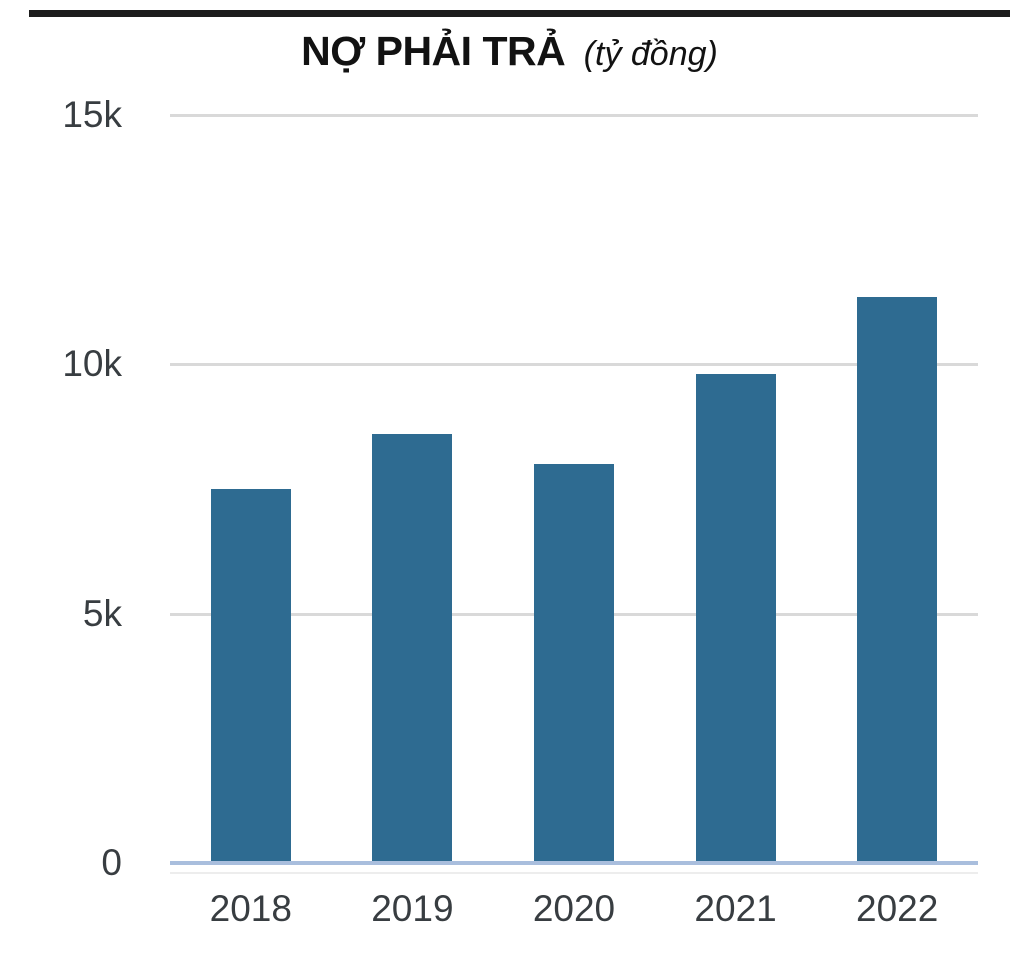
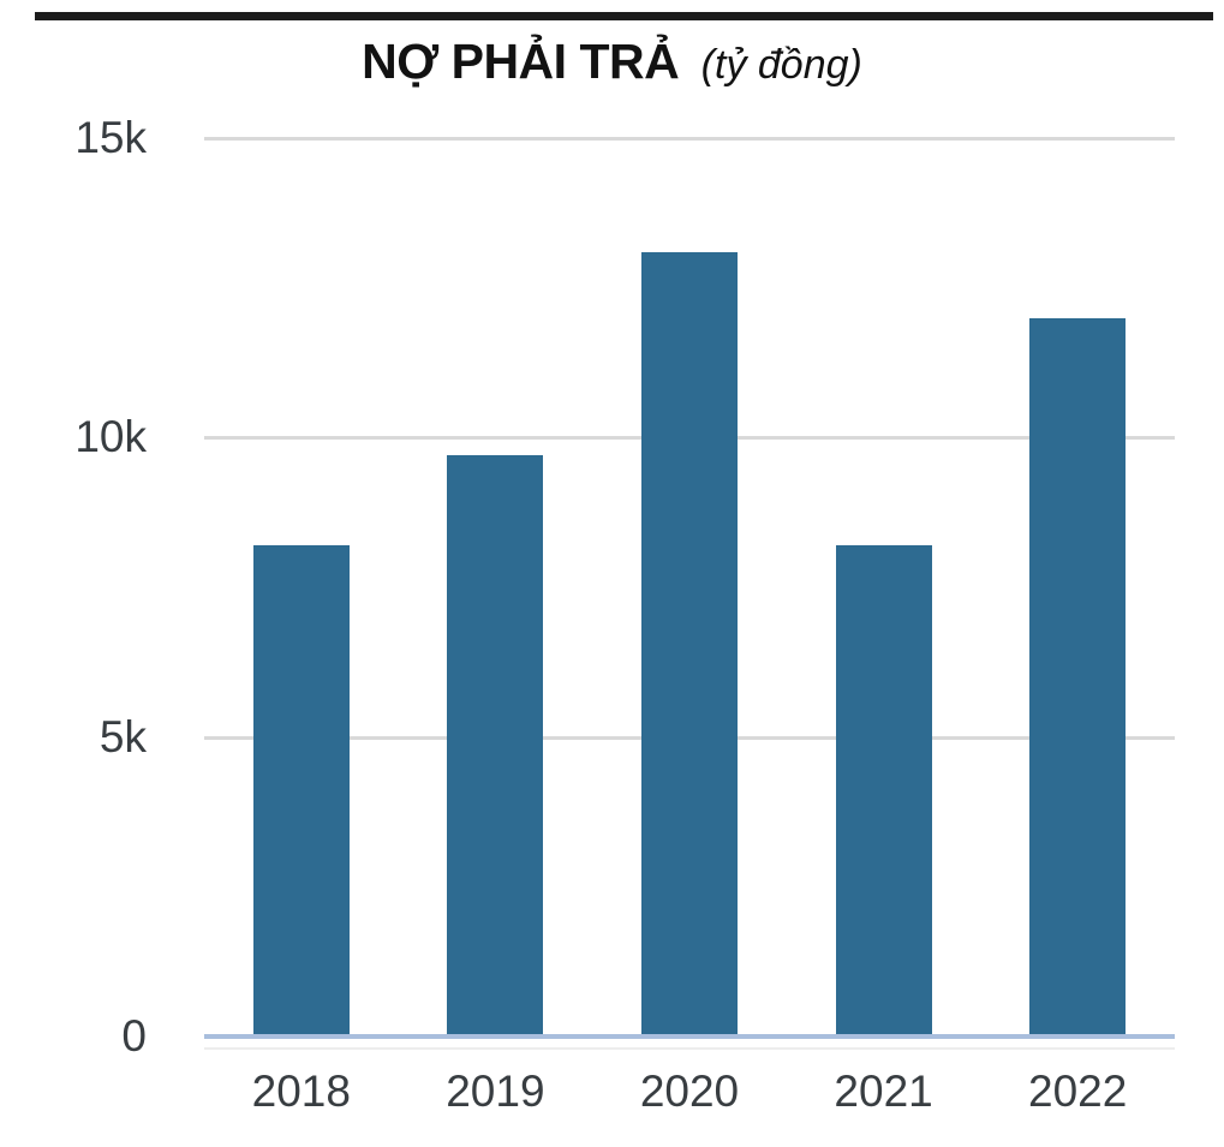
2018: 7.5k -> 8.2k
2019: 8.6k -> 9.7k
2020: 8.0k -> 13.1k
2021: 9.8k -> 8.2k
2022: 11.4k -> 12.0k
